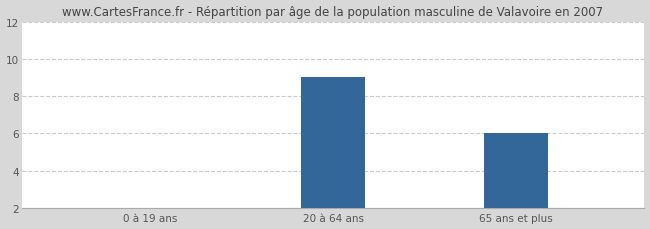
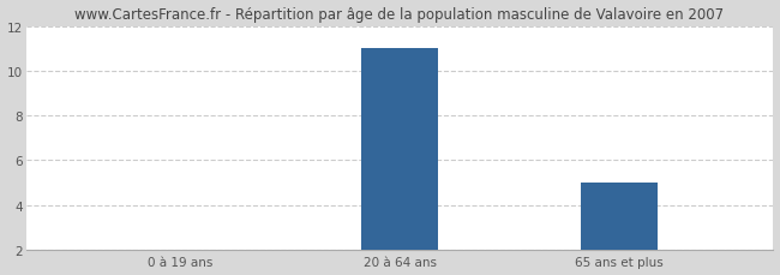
20 à 64 ans: 9 -> 11
65 ans et plus: 6 -> 5
